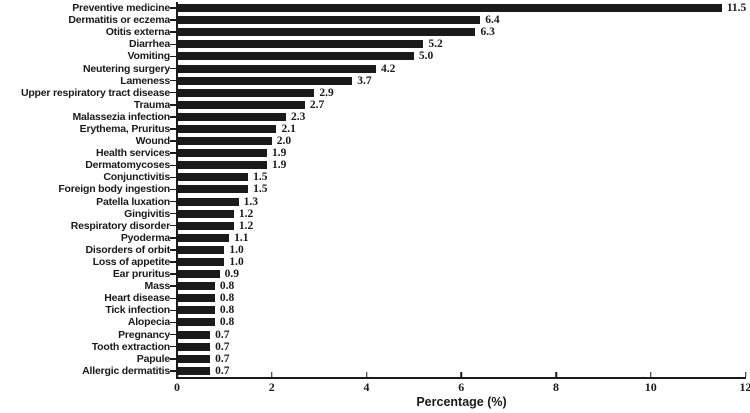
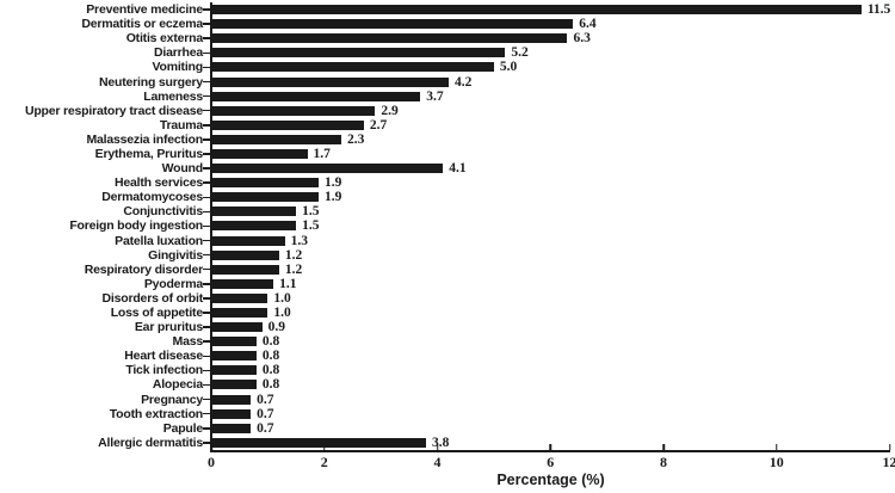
Erythema, Pruritus: 2.1 -> 1.7
Wound: 2.0 -> 4.1
Allergic dermatitis: 0.7 -> 3.8
